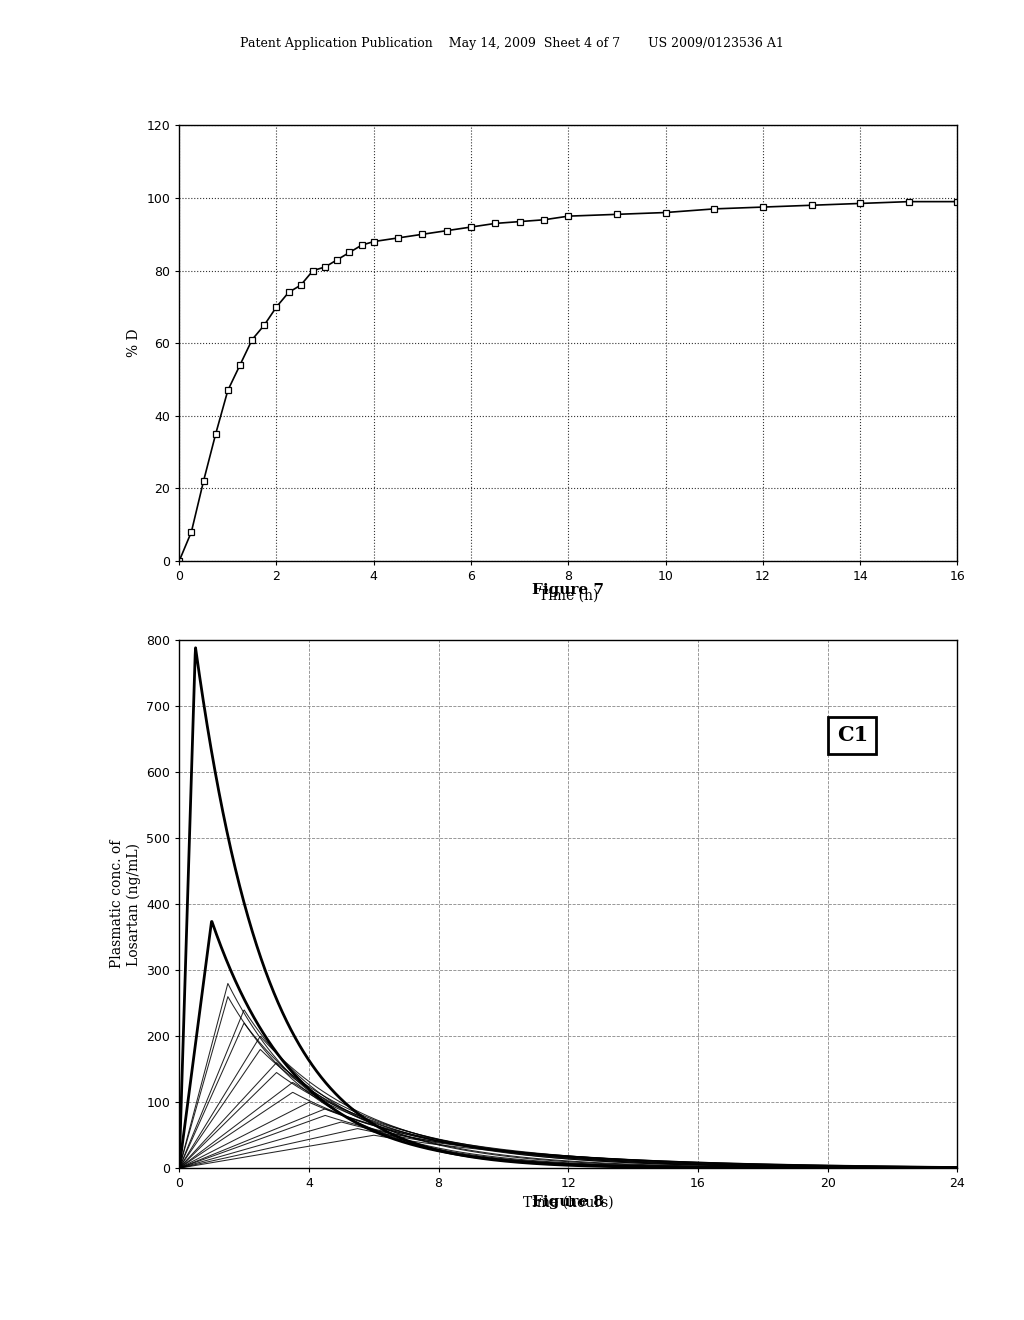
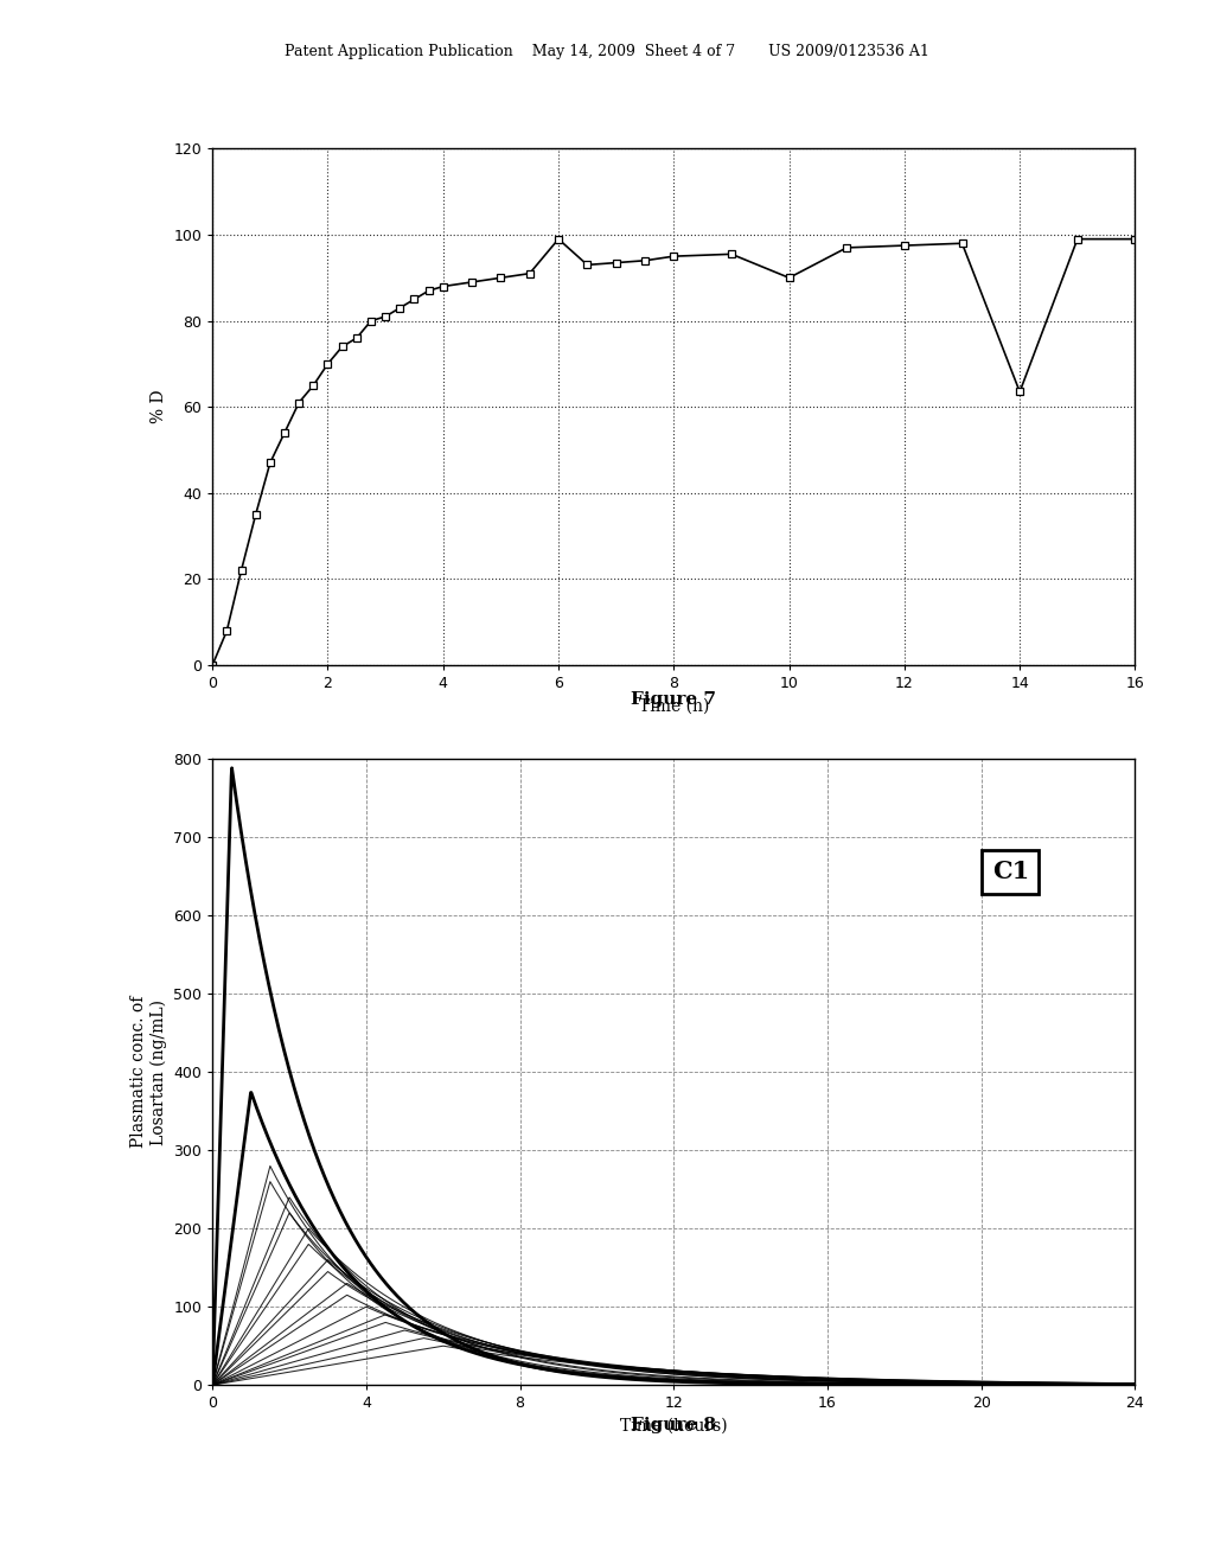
6: 92.0 -> 99.0
10: 96.0 -> 90.0
14: 98.5 -> 63.5
